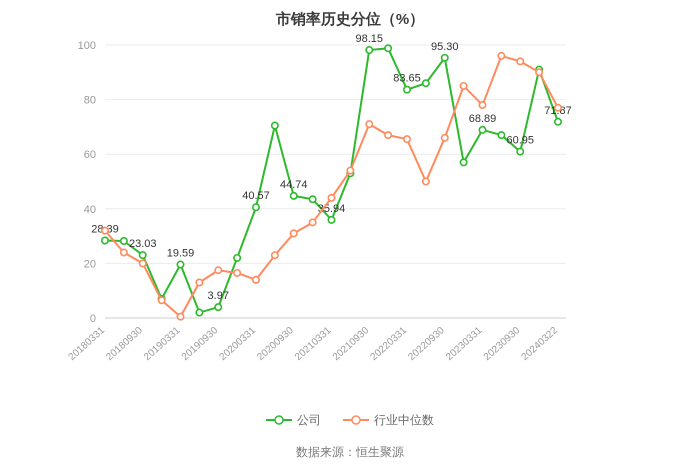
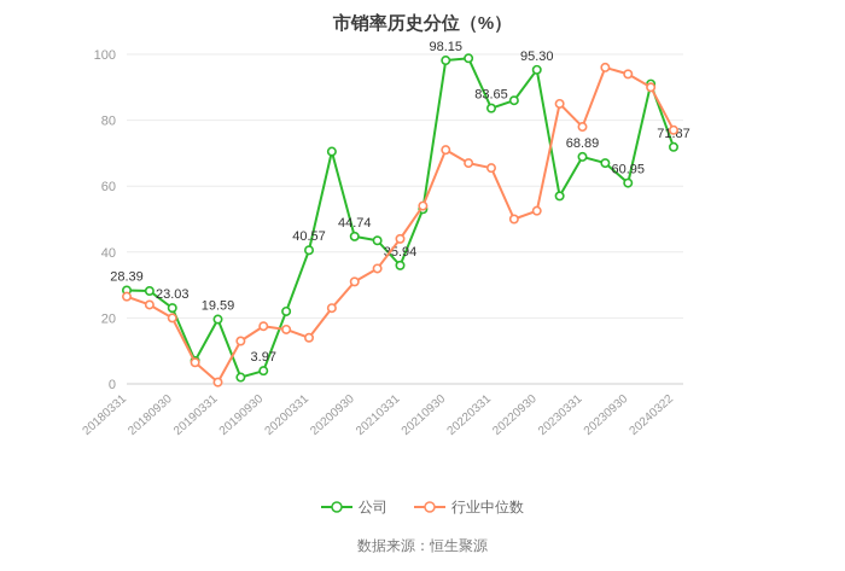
行业中位数/20180331: 32 -> 26
行业中位数/20220930: 66 -> 52
